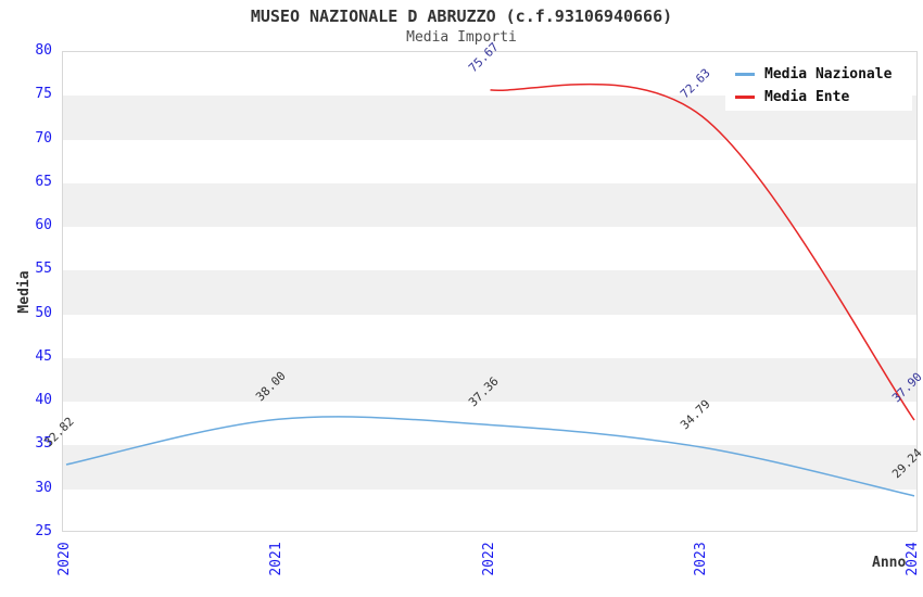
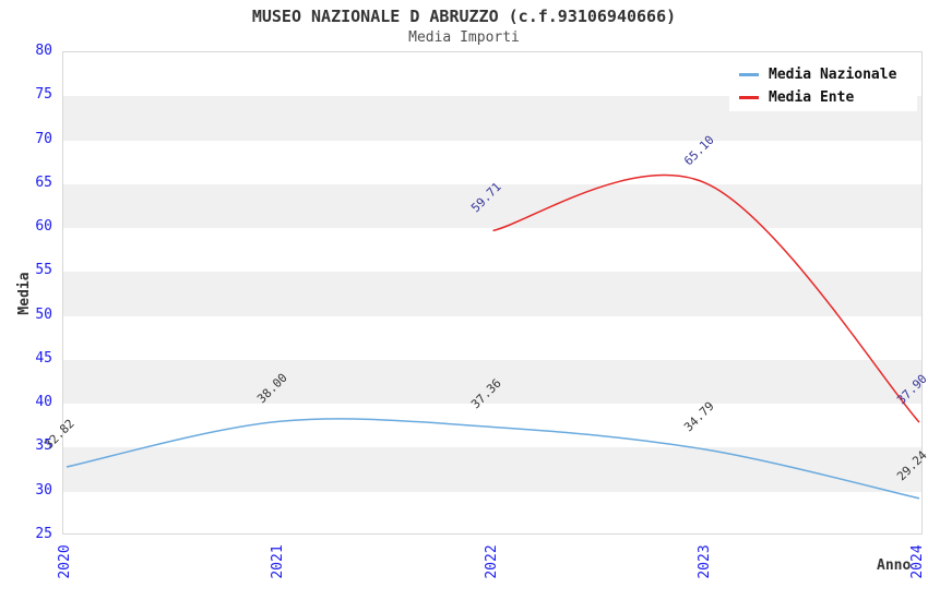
Media Ente/2022: 75.67 -> 59.71
Media Ente/2023: 72.63 -> 65.10
